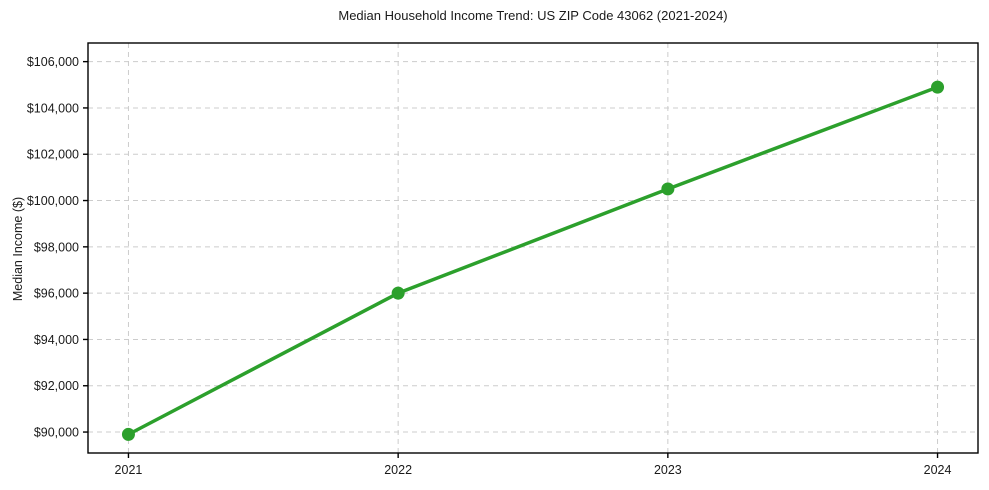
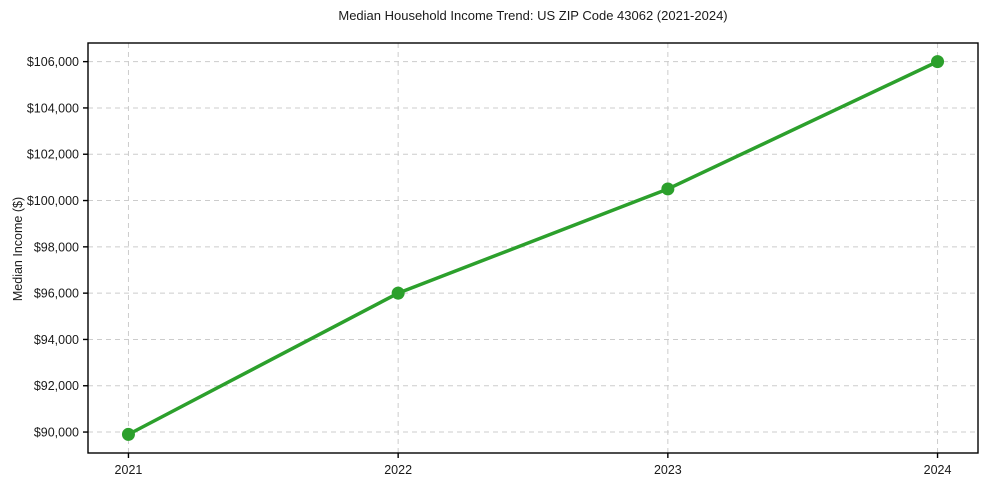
2024: $104900 -> $106000
